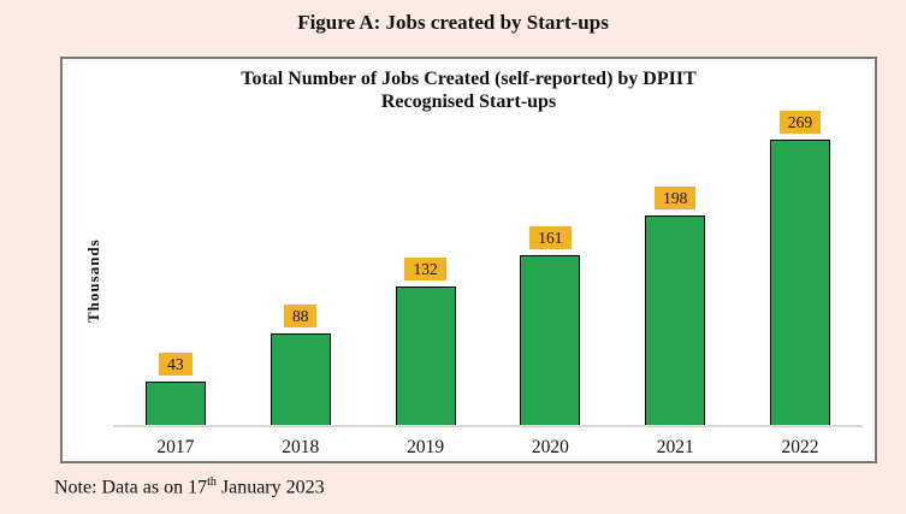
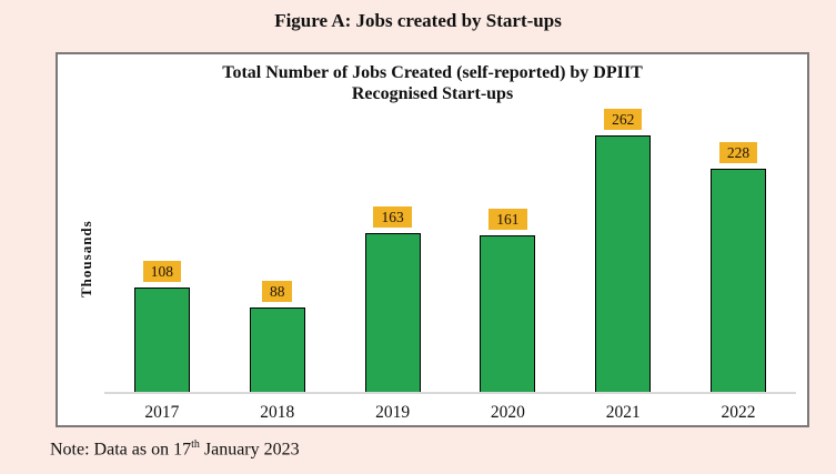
2017: 43 -> 108
2019: 132 -> 163
2021: 198 -> 262
2022: 269 -> 228
